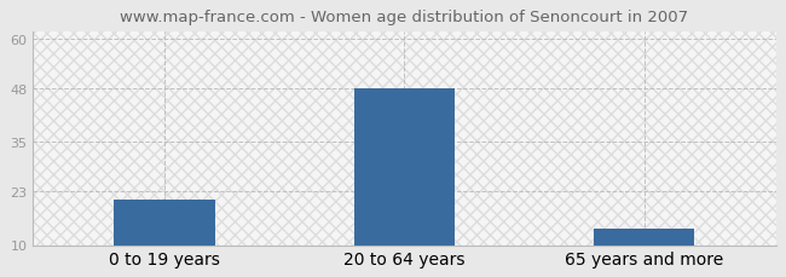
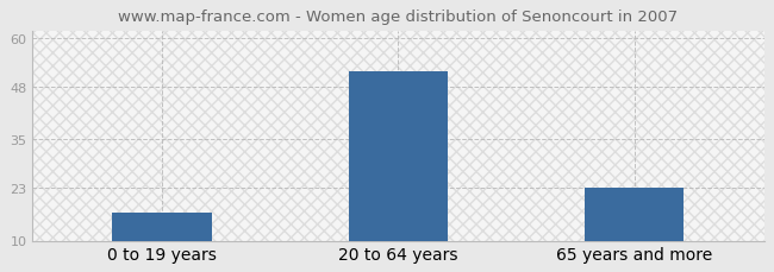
0 to 19 years: 21 -> 17
20 to 64 years: 48 -> 52
65 years and more: 14 -> 23
